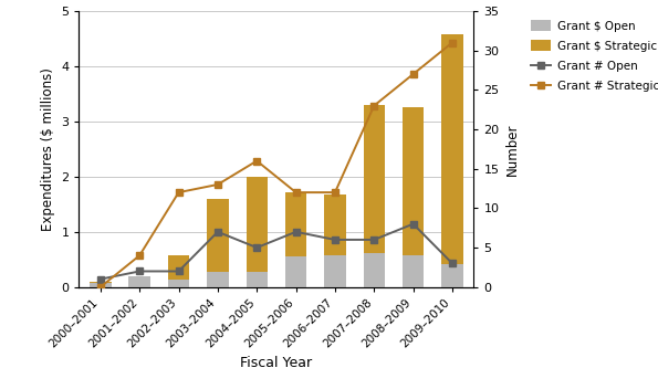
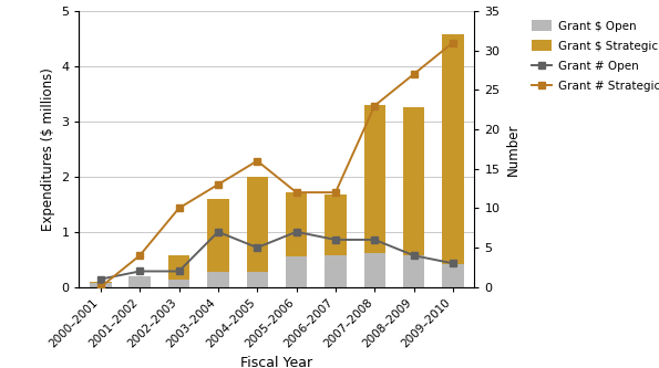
Grant # Strategic/2002–2003: 12 -> 10
Grant # Open/2008–2009: 8 -> 4
